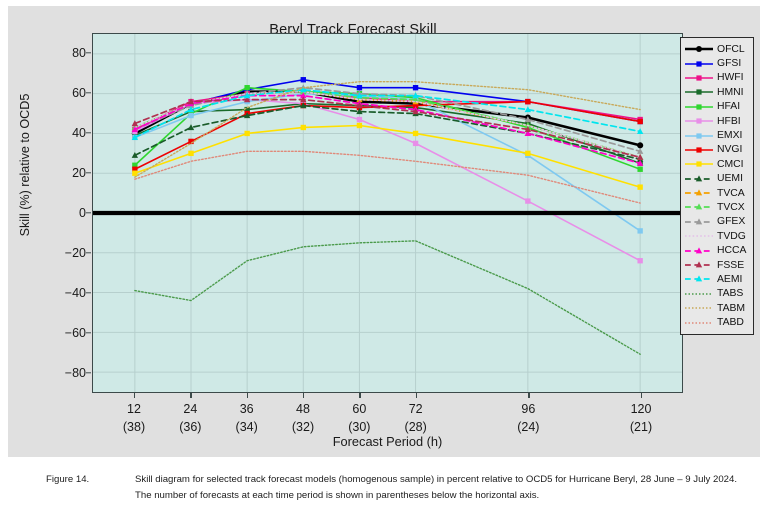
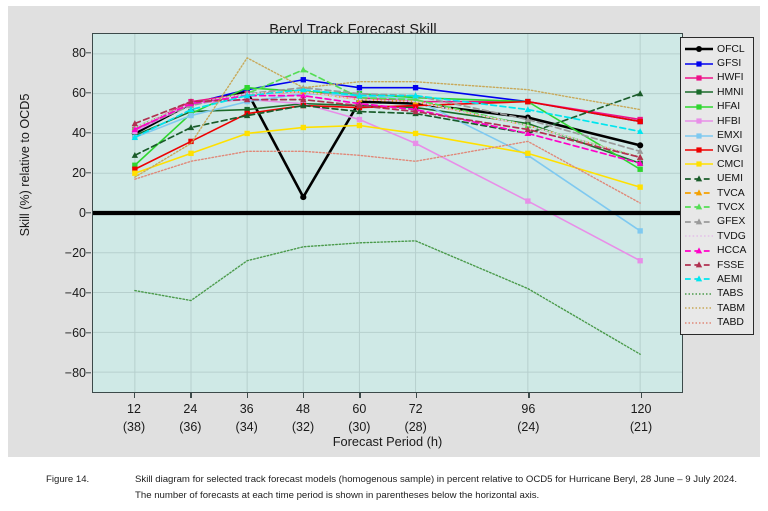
TABM/36: 53 -> 78
OFCL/48: 61 -> 8
TVCX/48: 61 -> 72
HFAI/96: 43 -> 56
TABD/96: 19 -> 36
UEMI/120: 27 -> 60
